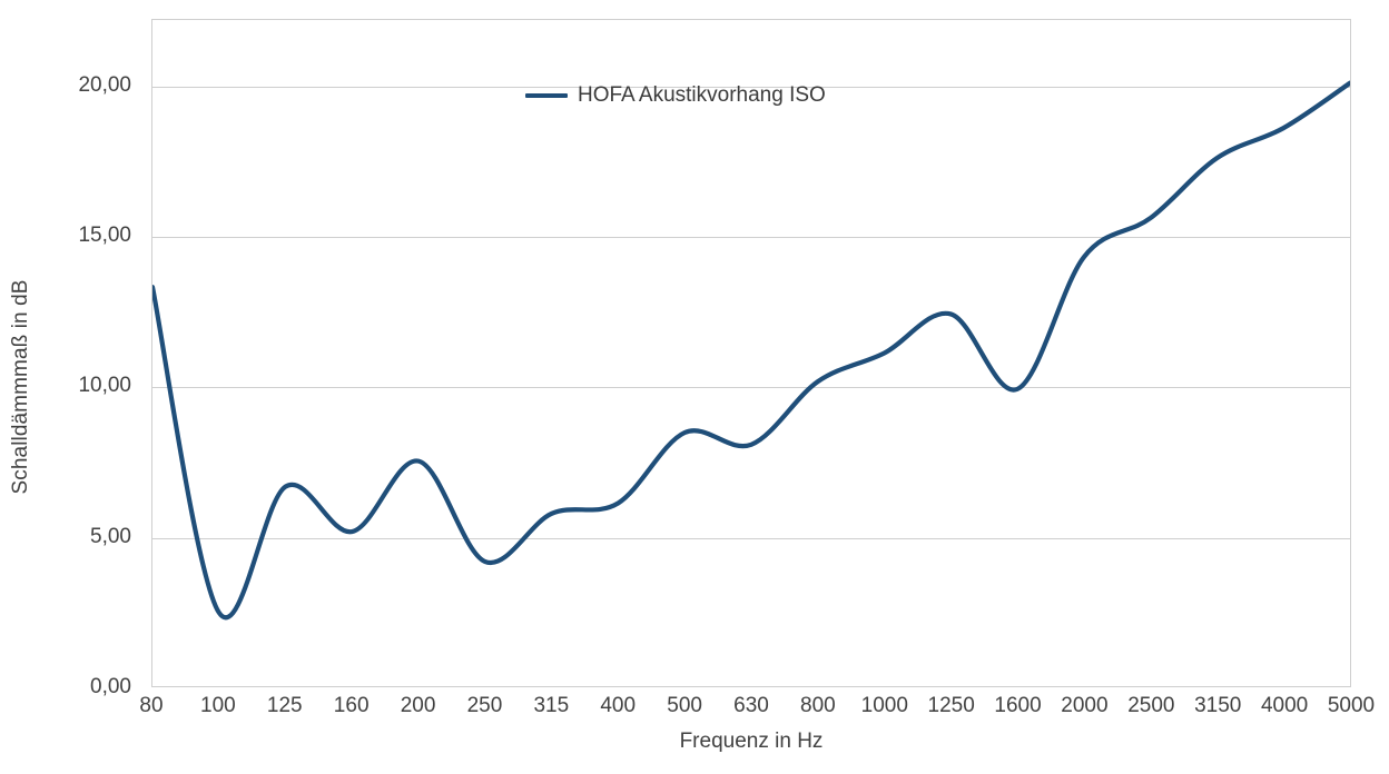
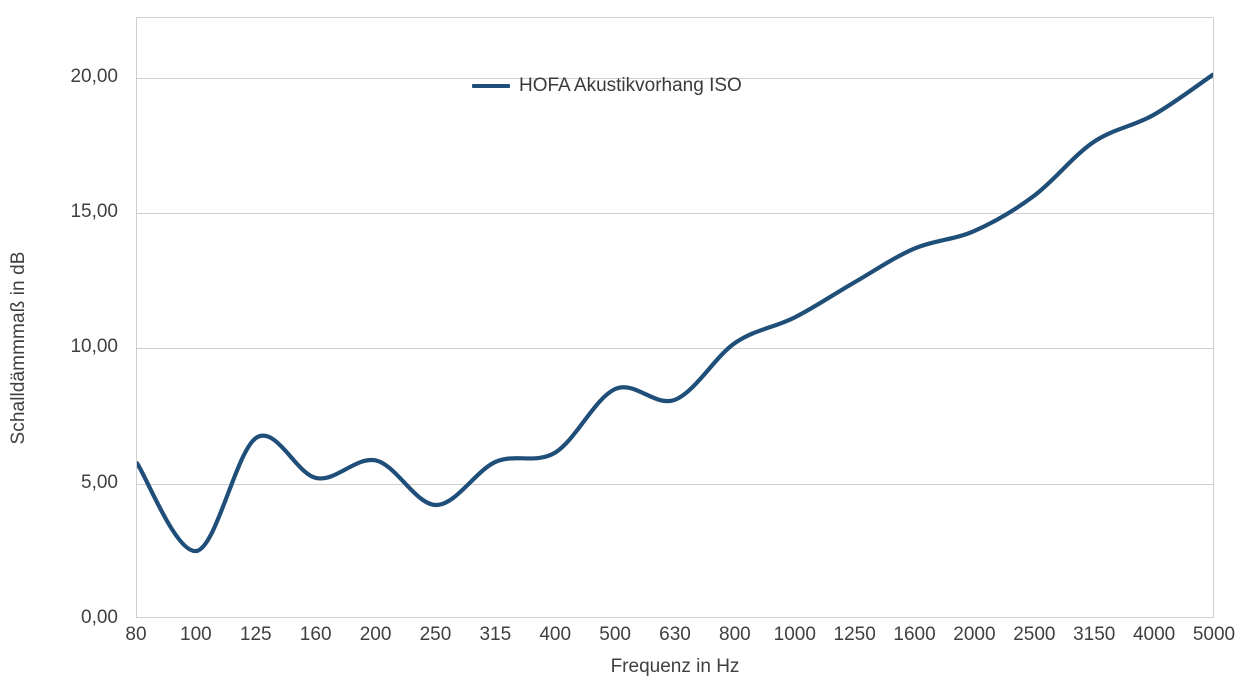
80: 13,3 -> 5,7
200: 7,5 -> 5,8
1600: 9,9 -> 13,7
